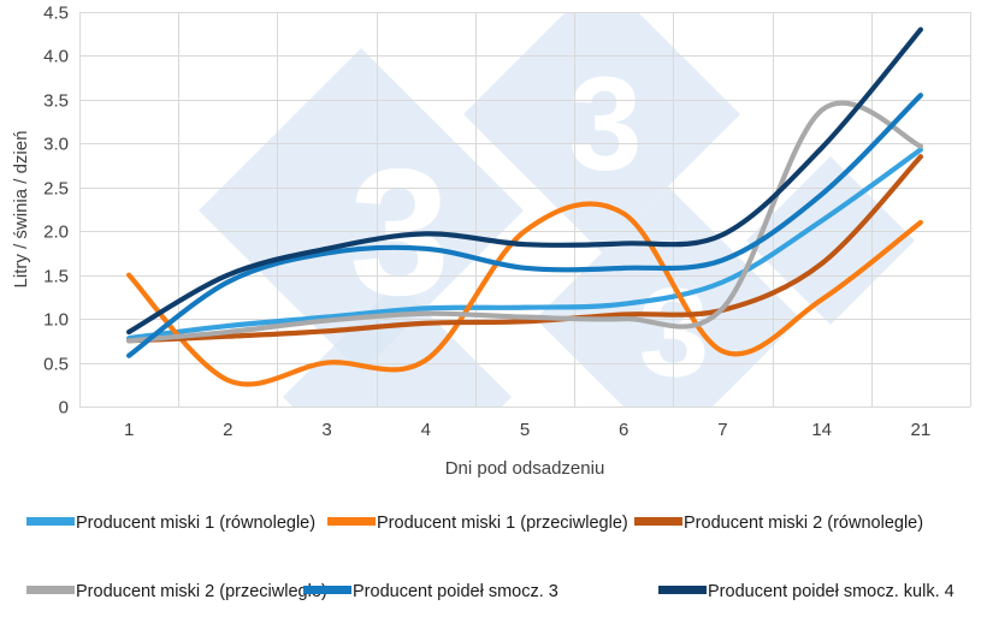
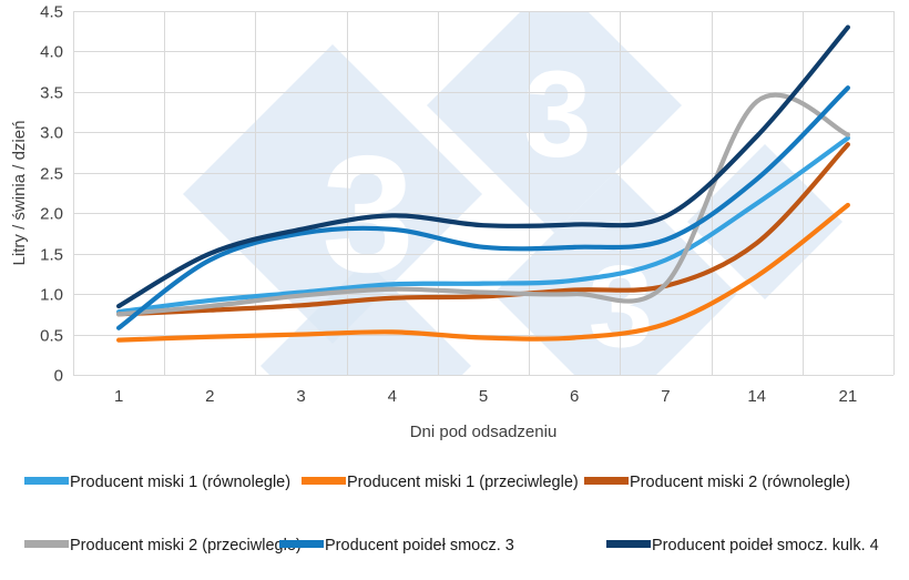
Producent miski 1 (przeciwlegle)/1: 1.5 -> 0.4
Producent miski 1 (przeciwlegle)/2: 0.3 -> 0.5
Producent miski 1 (przeciwlegle)/5: 2.0 -> 0.5
Producent miski 1 (przeciwlegle)/6: 2.2 -> 0.5
